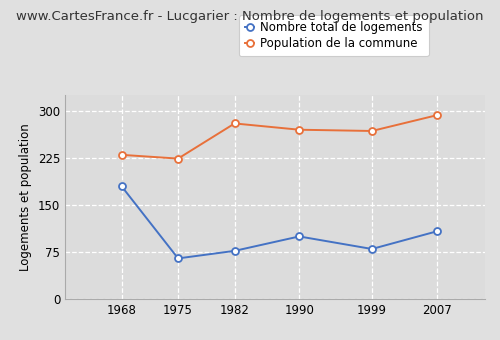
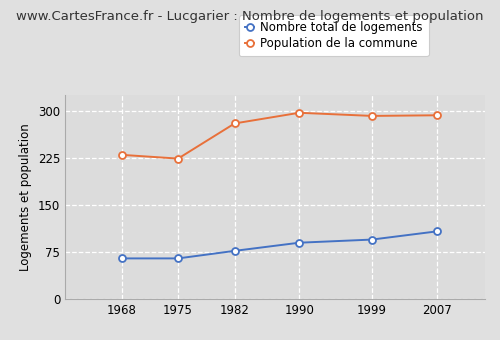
Nombre total de logements/1968: 180 -> 65
Nombre total de logements/1990: 100 -> 90
Population de la commune/1990: 270 -> 297
Nombre total de logements/1999: 80 -> 95
Population de la commune/1999: 268 -> 292
